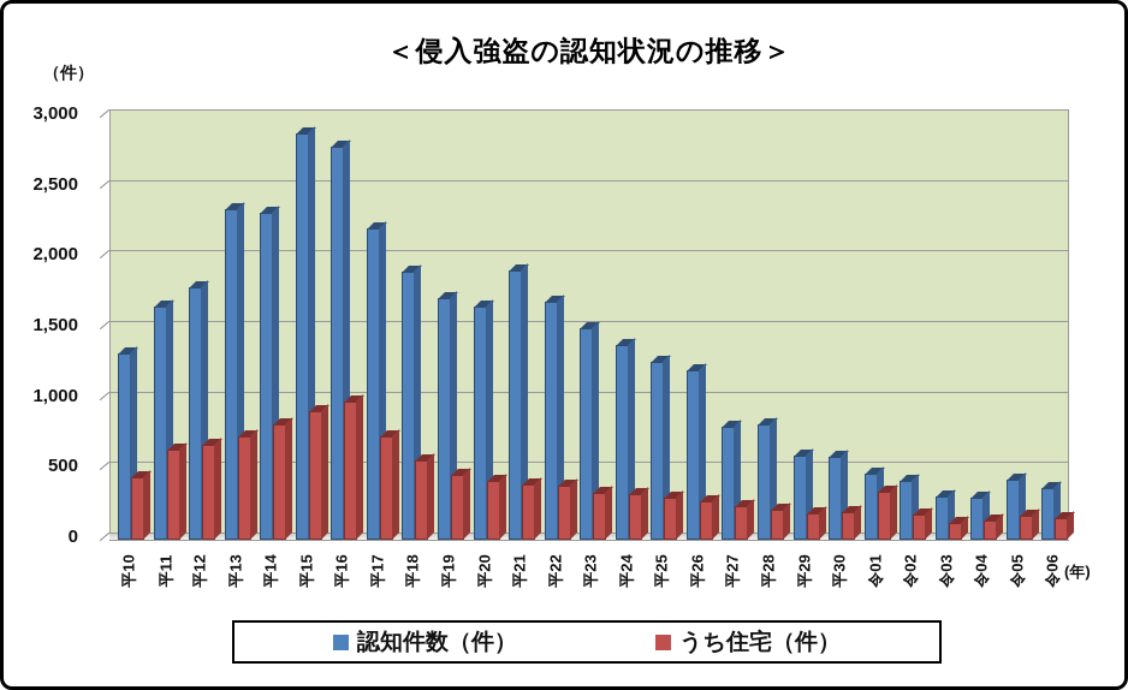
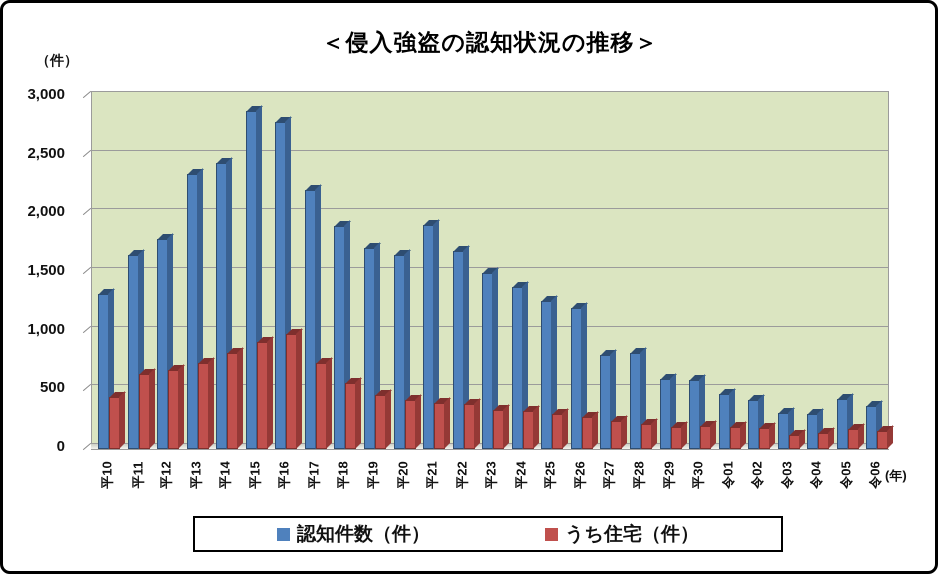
認知件数（件）/平14: 2320 -> 2440
うち住宅（件）/令01: 340 -> 190
